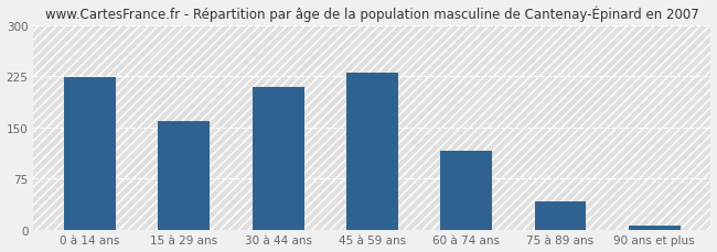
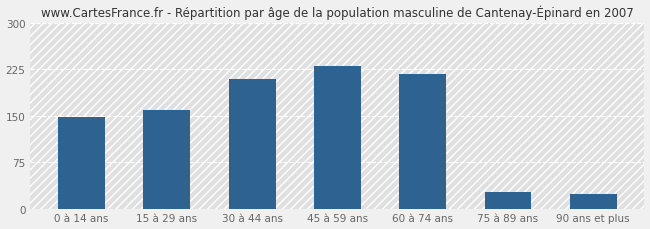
0 à 14 ans: 224 -> 148
60 à 74 ans: 115 -> 218
75 à 89 ans: 42 -> 26
90 ans et plus: 5 -> 24
